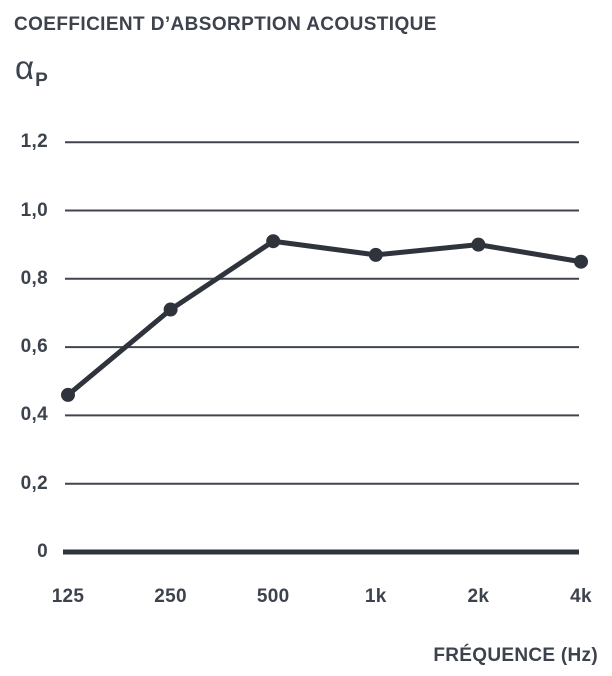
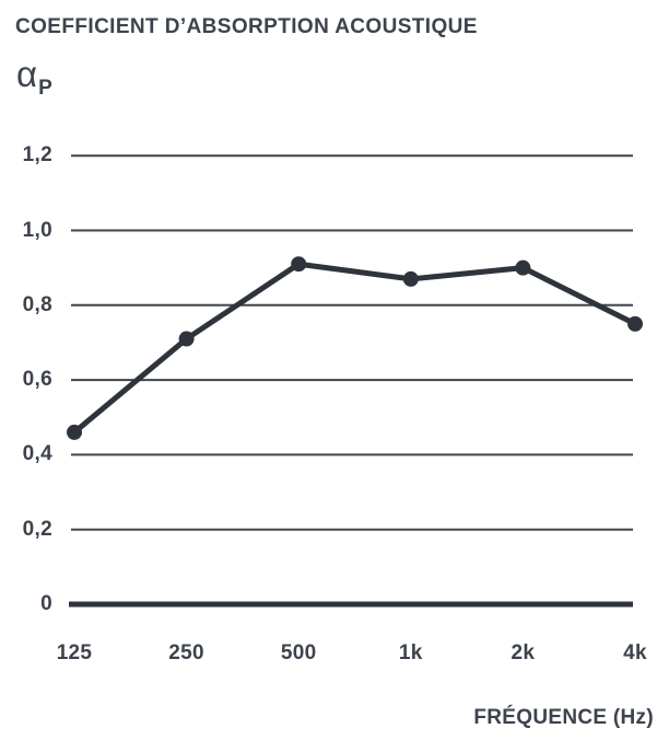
4k: 0,85 -> 0,75
